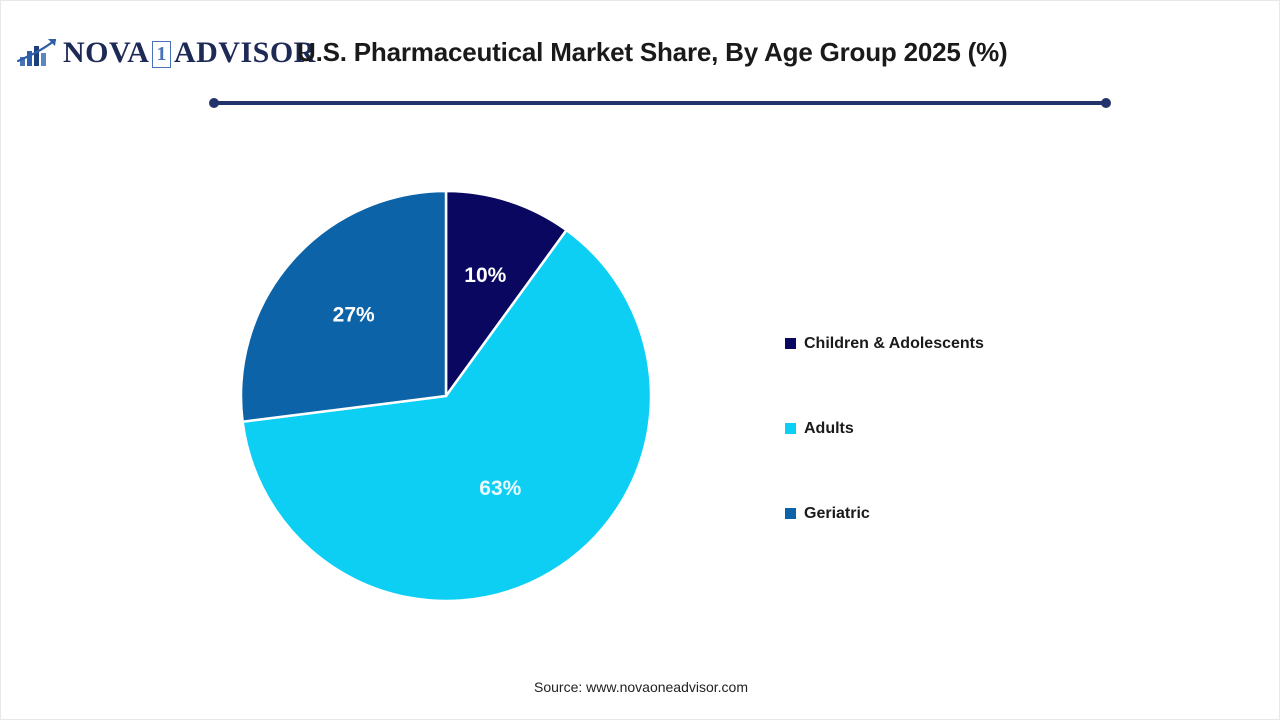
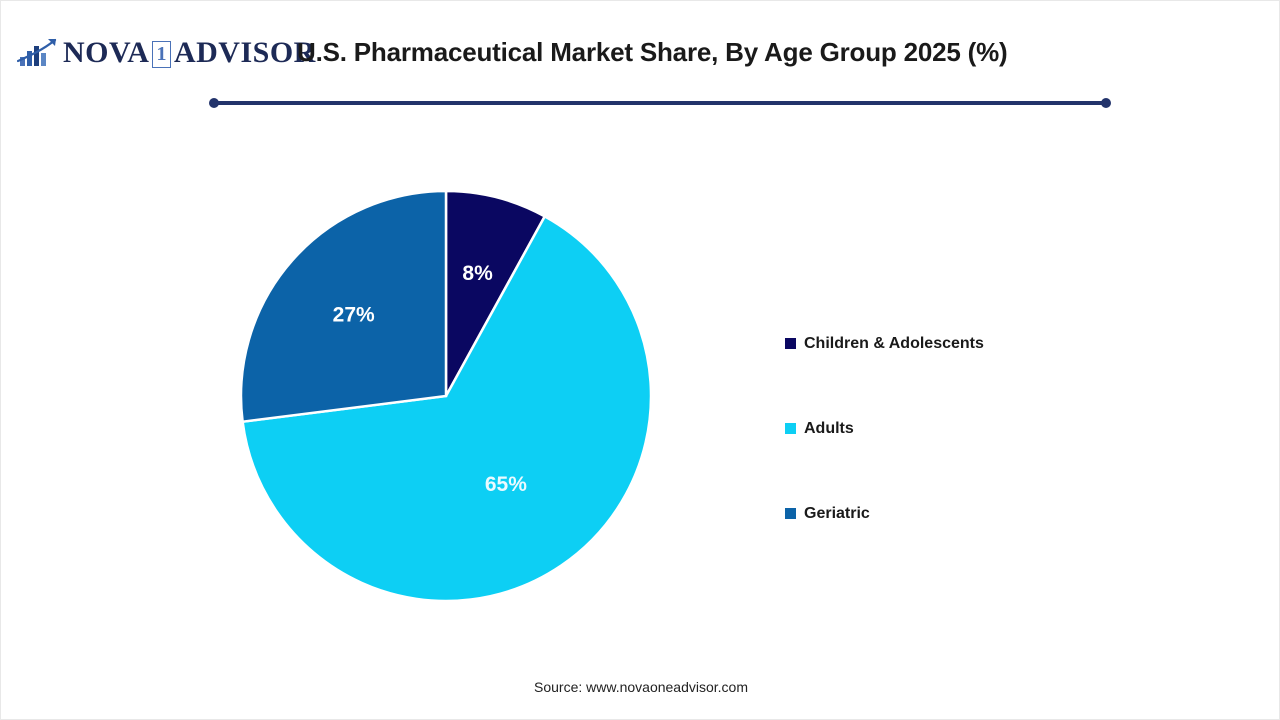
Children & Adolescents: 10% -> 8%
Adults: 63% -> 65%
